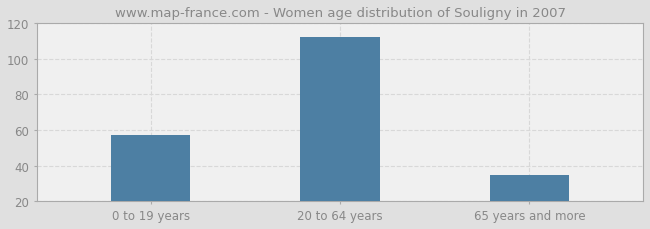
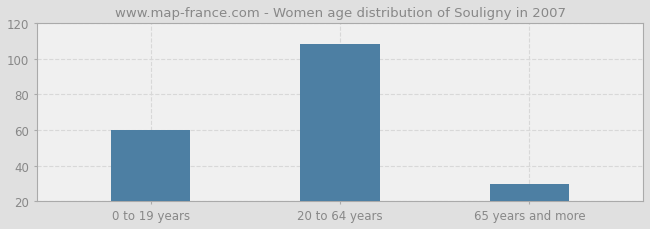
0 to 19 years: 57 -> 60
20 to 64 years: 112 -> 108
65 years and more: 35 -> 30
